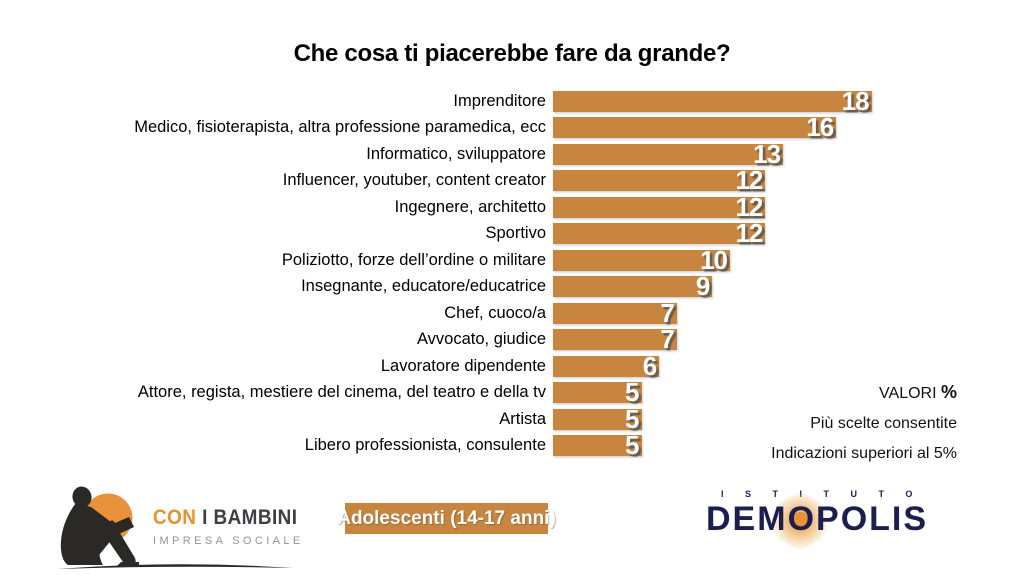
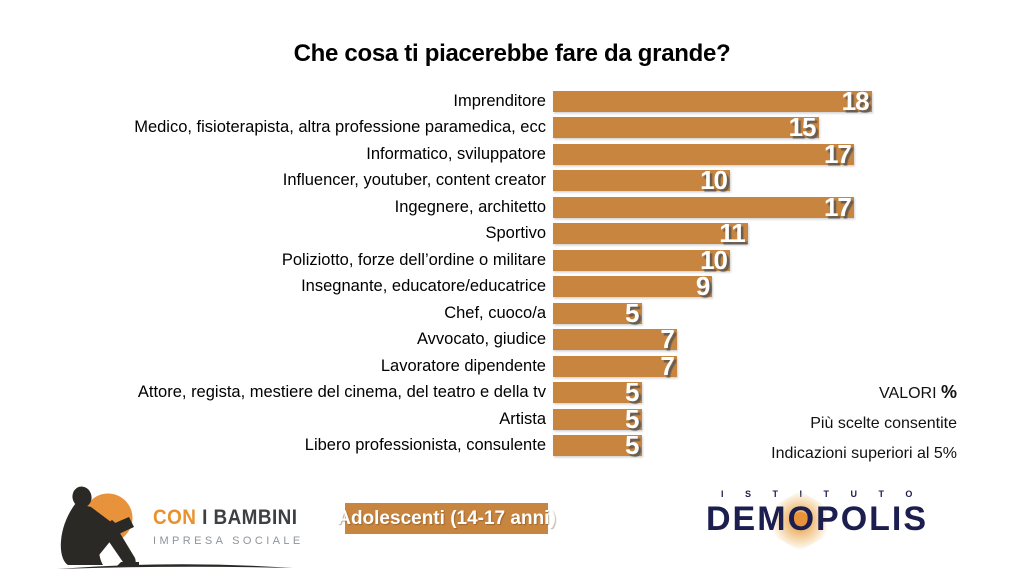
Medico, fisioterapista, altra professione paramedica, ecc: 16 -> 15
Informatico, sviluppatore: 13 -> 17
Influencer, youtuber, content creator: 12 -> 10
Ingegnere, architetto: 12 -> 17
Sportivo: 12 -> 11
Chef, cuoco/a: 7 -> 5
Lavoratore dipendente: 6 -> 7
